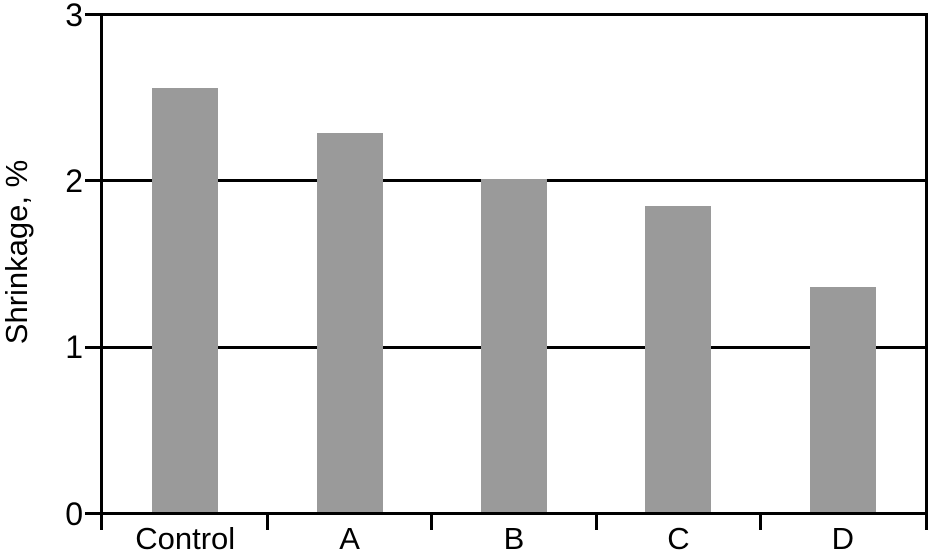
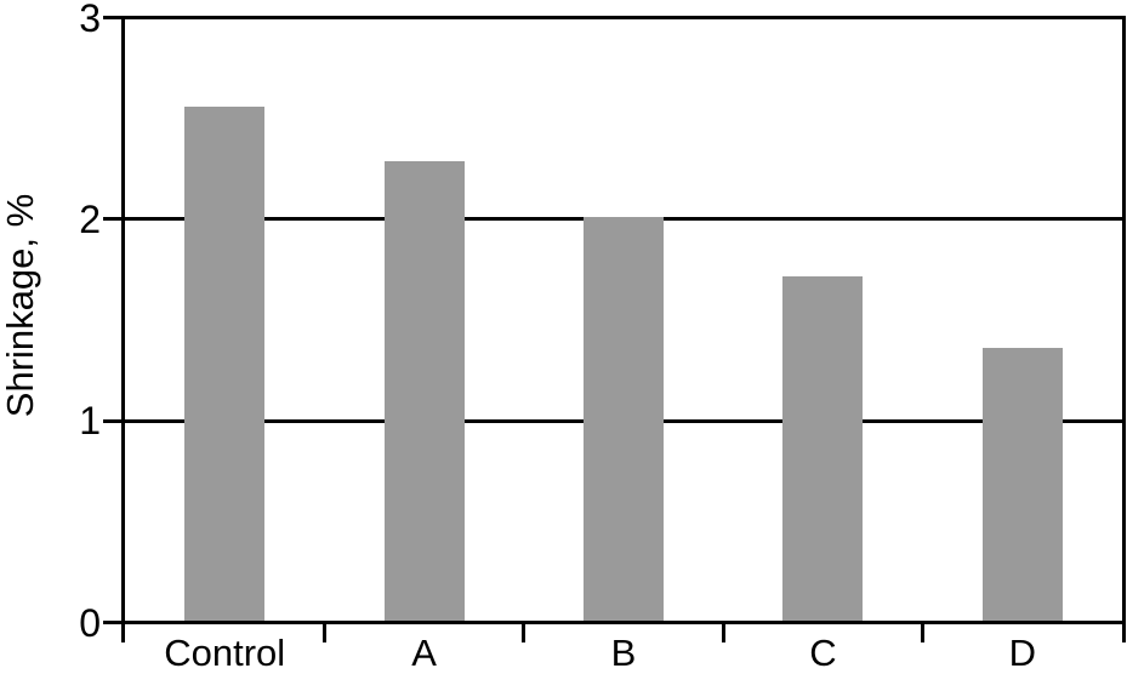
C: 1.84 -> 1.71
